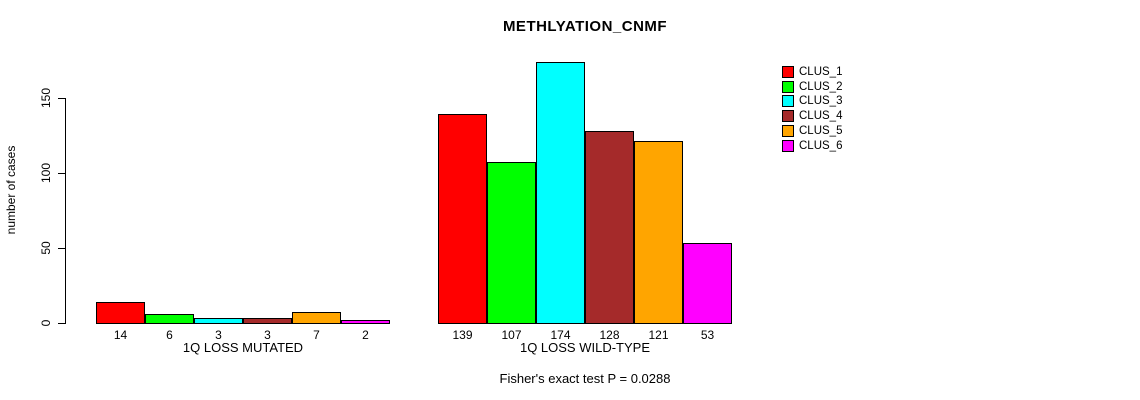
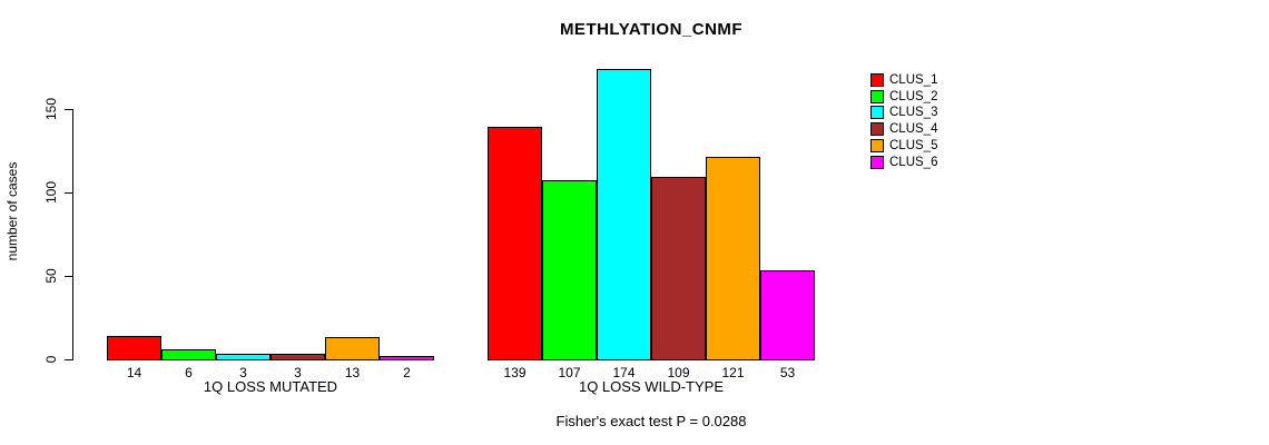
CLUS_5/1Q LOSS MUTATED: 7 -> 13
CLUS_4/1Q LOSS WILD-TYPE: 128 -> 109
